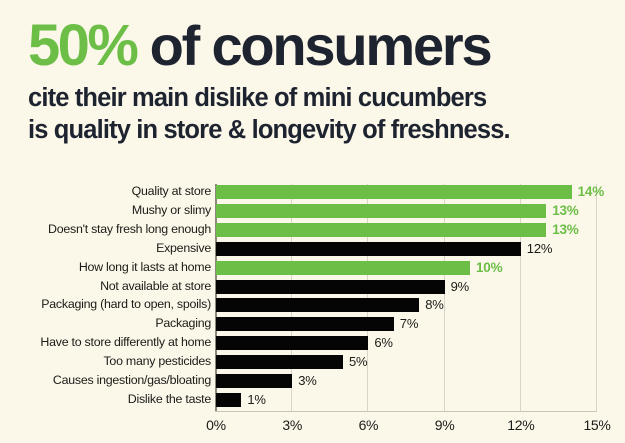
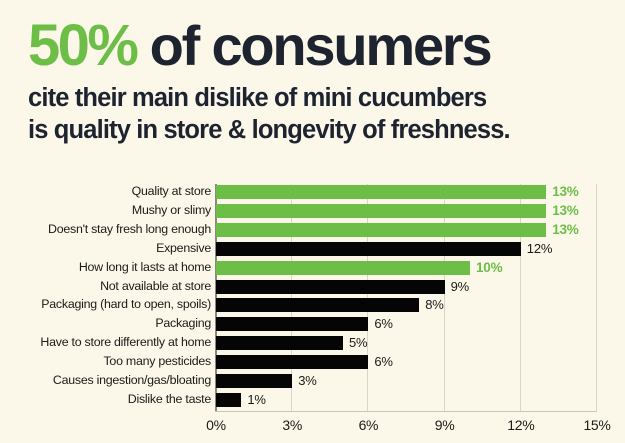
Quality at store: 14% -> 13%
Packaging: 7% -> 6%
Have to store differently at home: 6% -> 5%
Too many pesticides: 5% -> 6%
